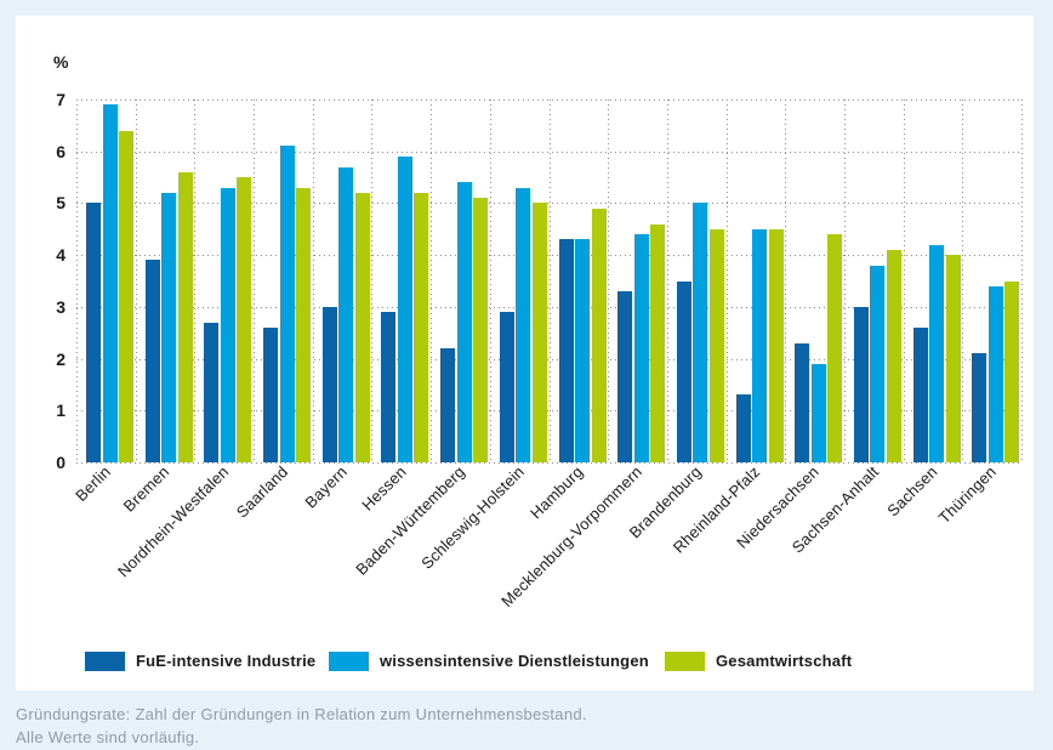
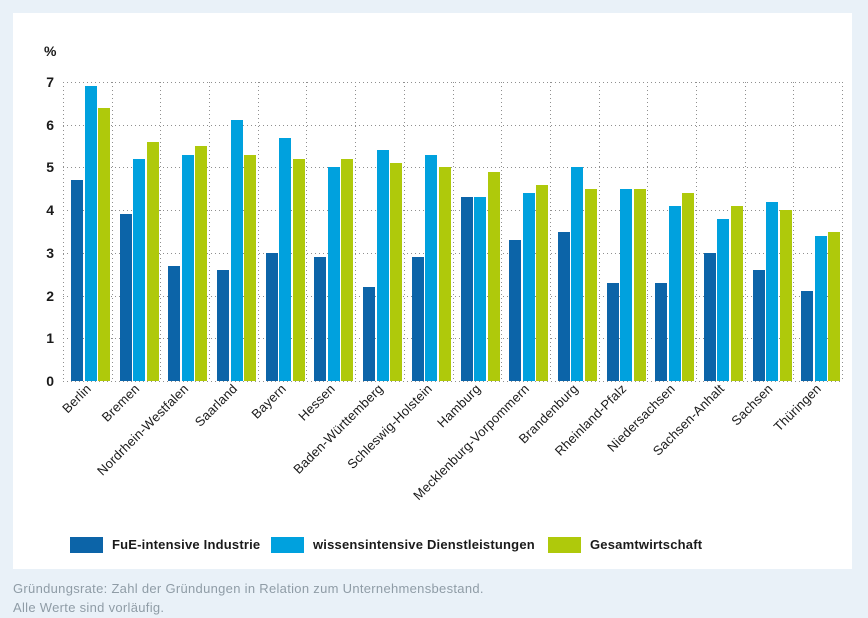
FuE-intensive Industrie/Berlin: 5.0 -> 4.7
wissensintensive Dienstleistungen/Hessen: 5.9 -> 5.0
FuE-intensive Industrie/Rheinland-Pfalz: 1.3 -> 2.3
wissensintensive Dienstleistungen/Niedersachsen: 1.9 -> 4.1
